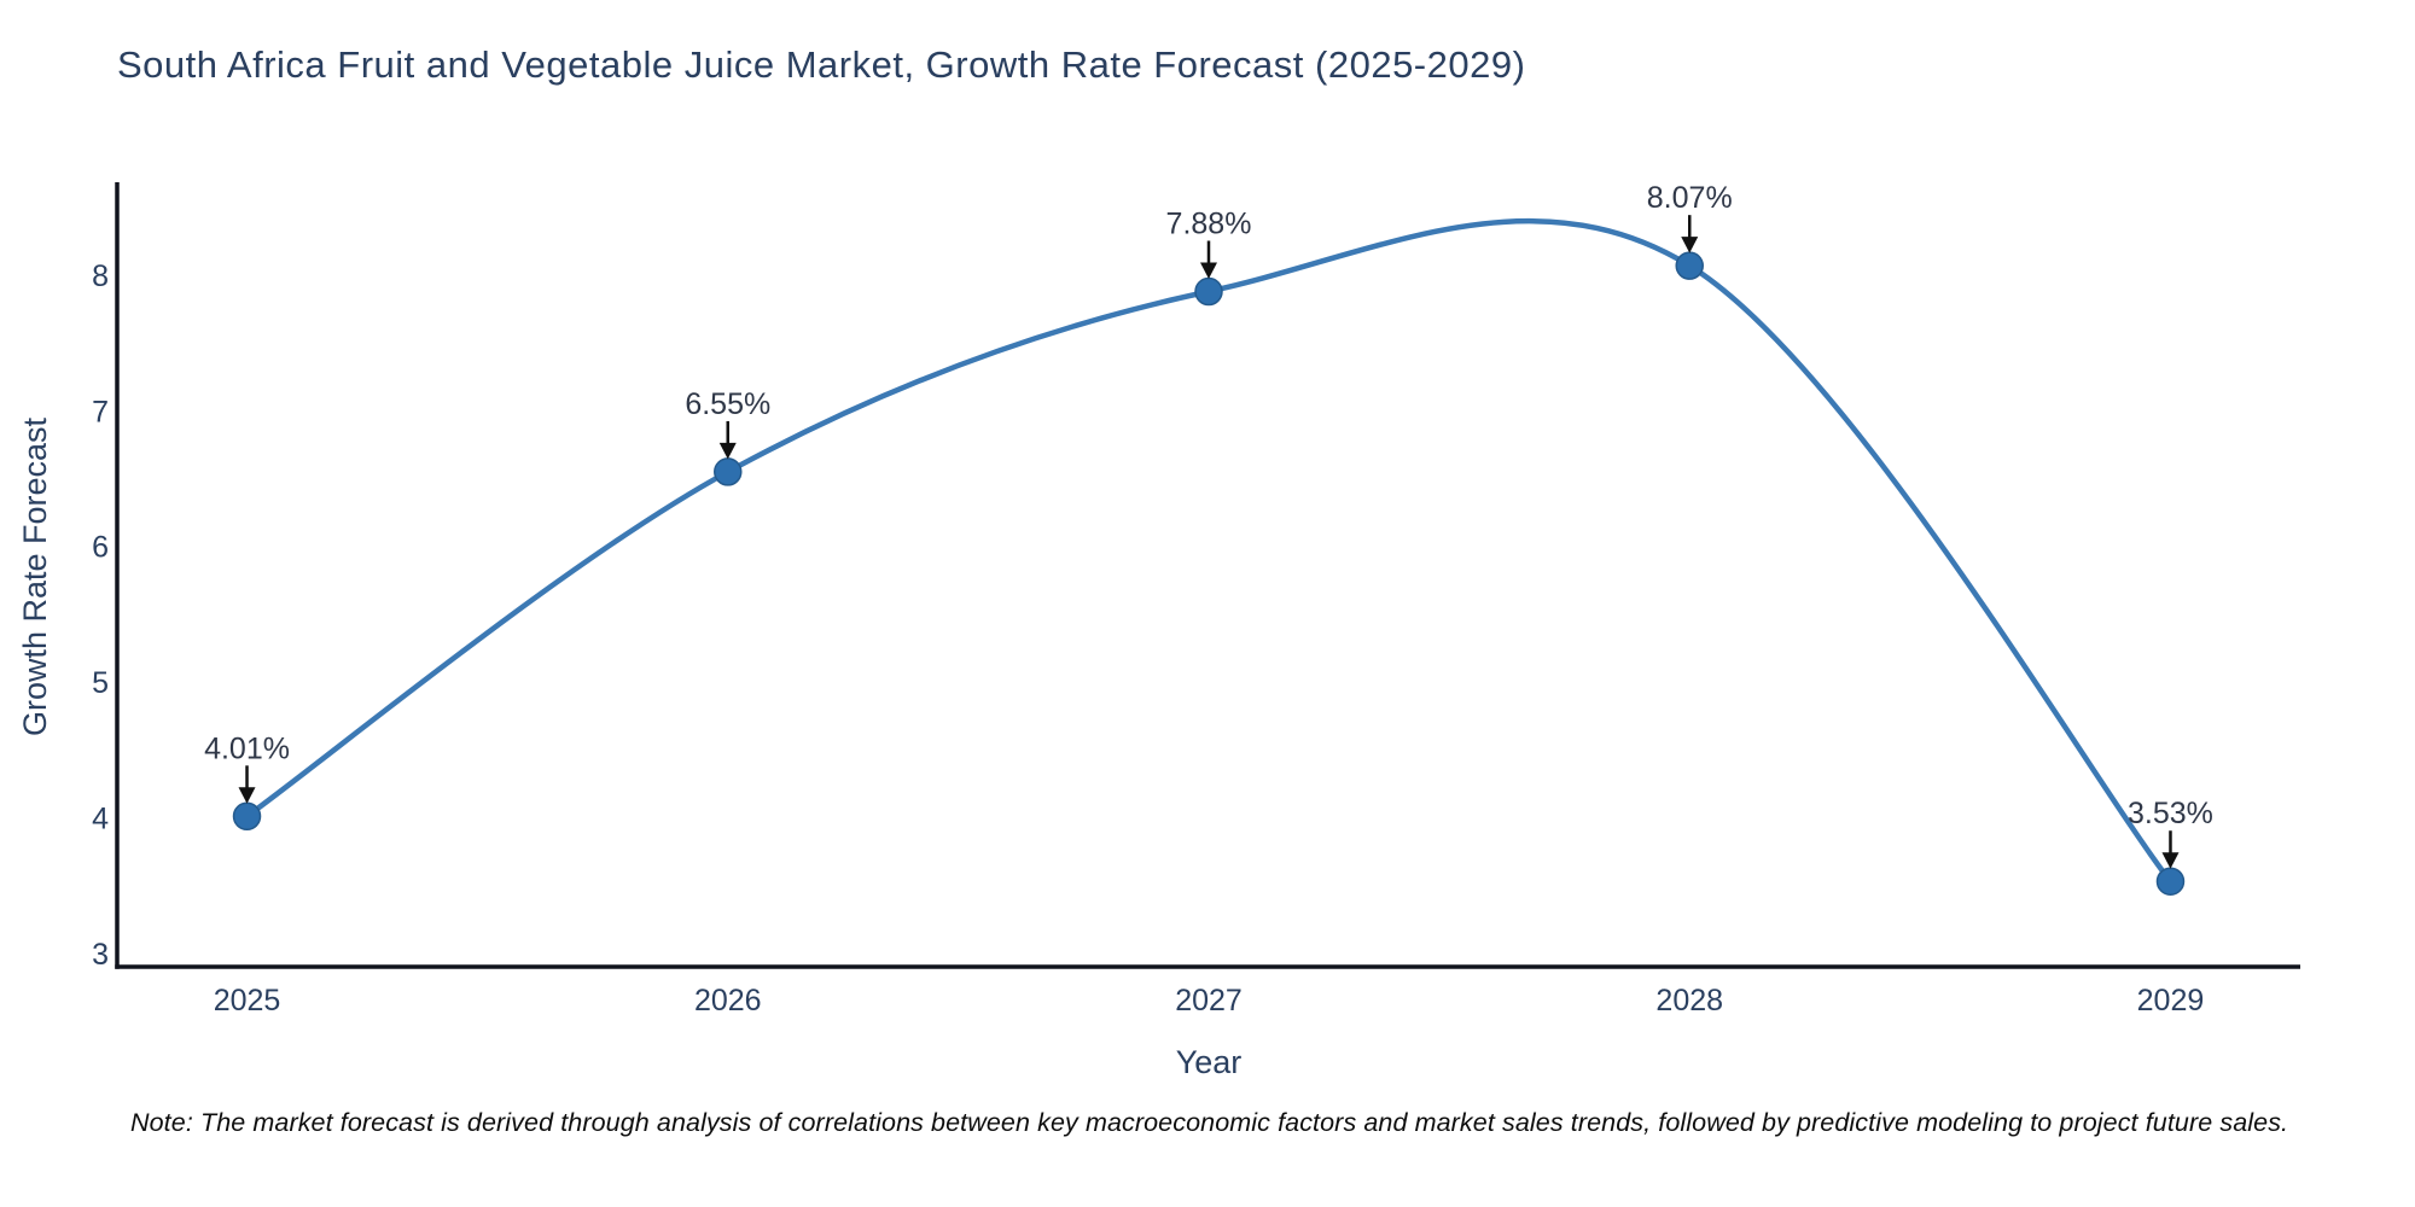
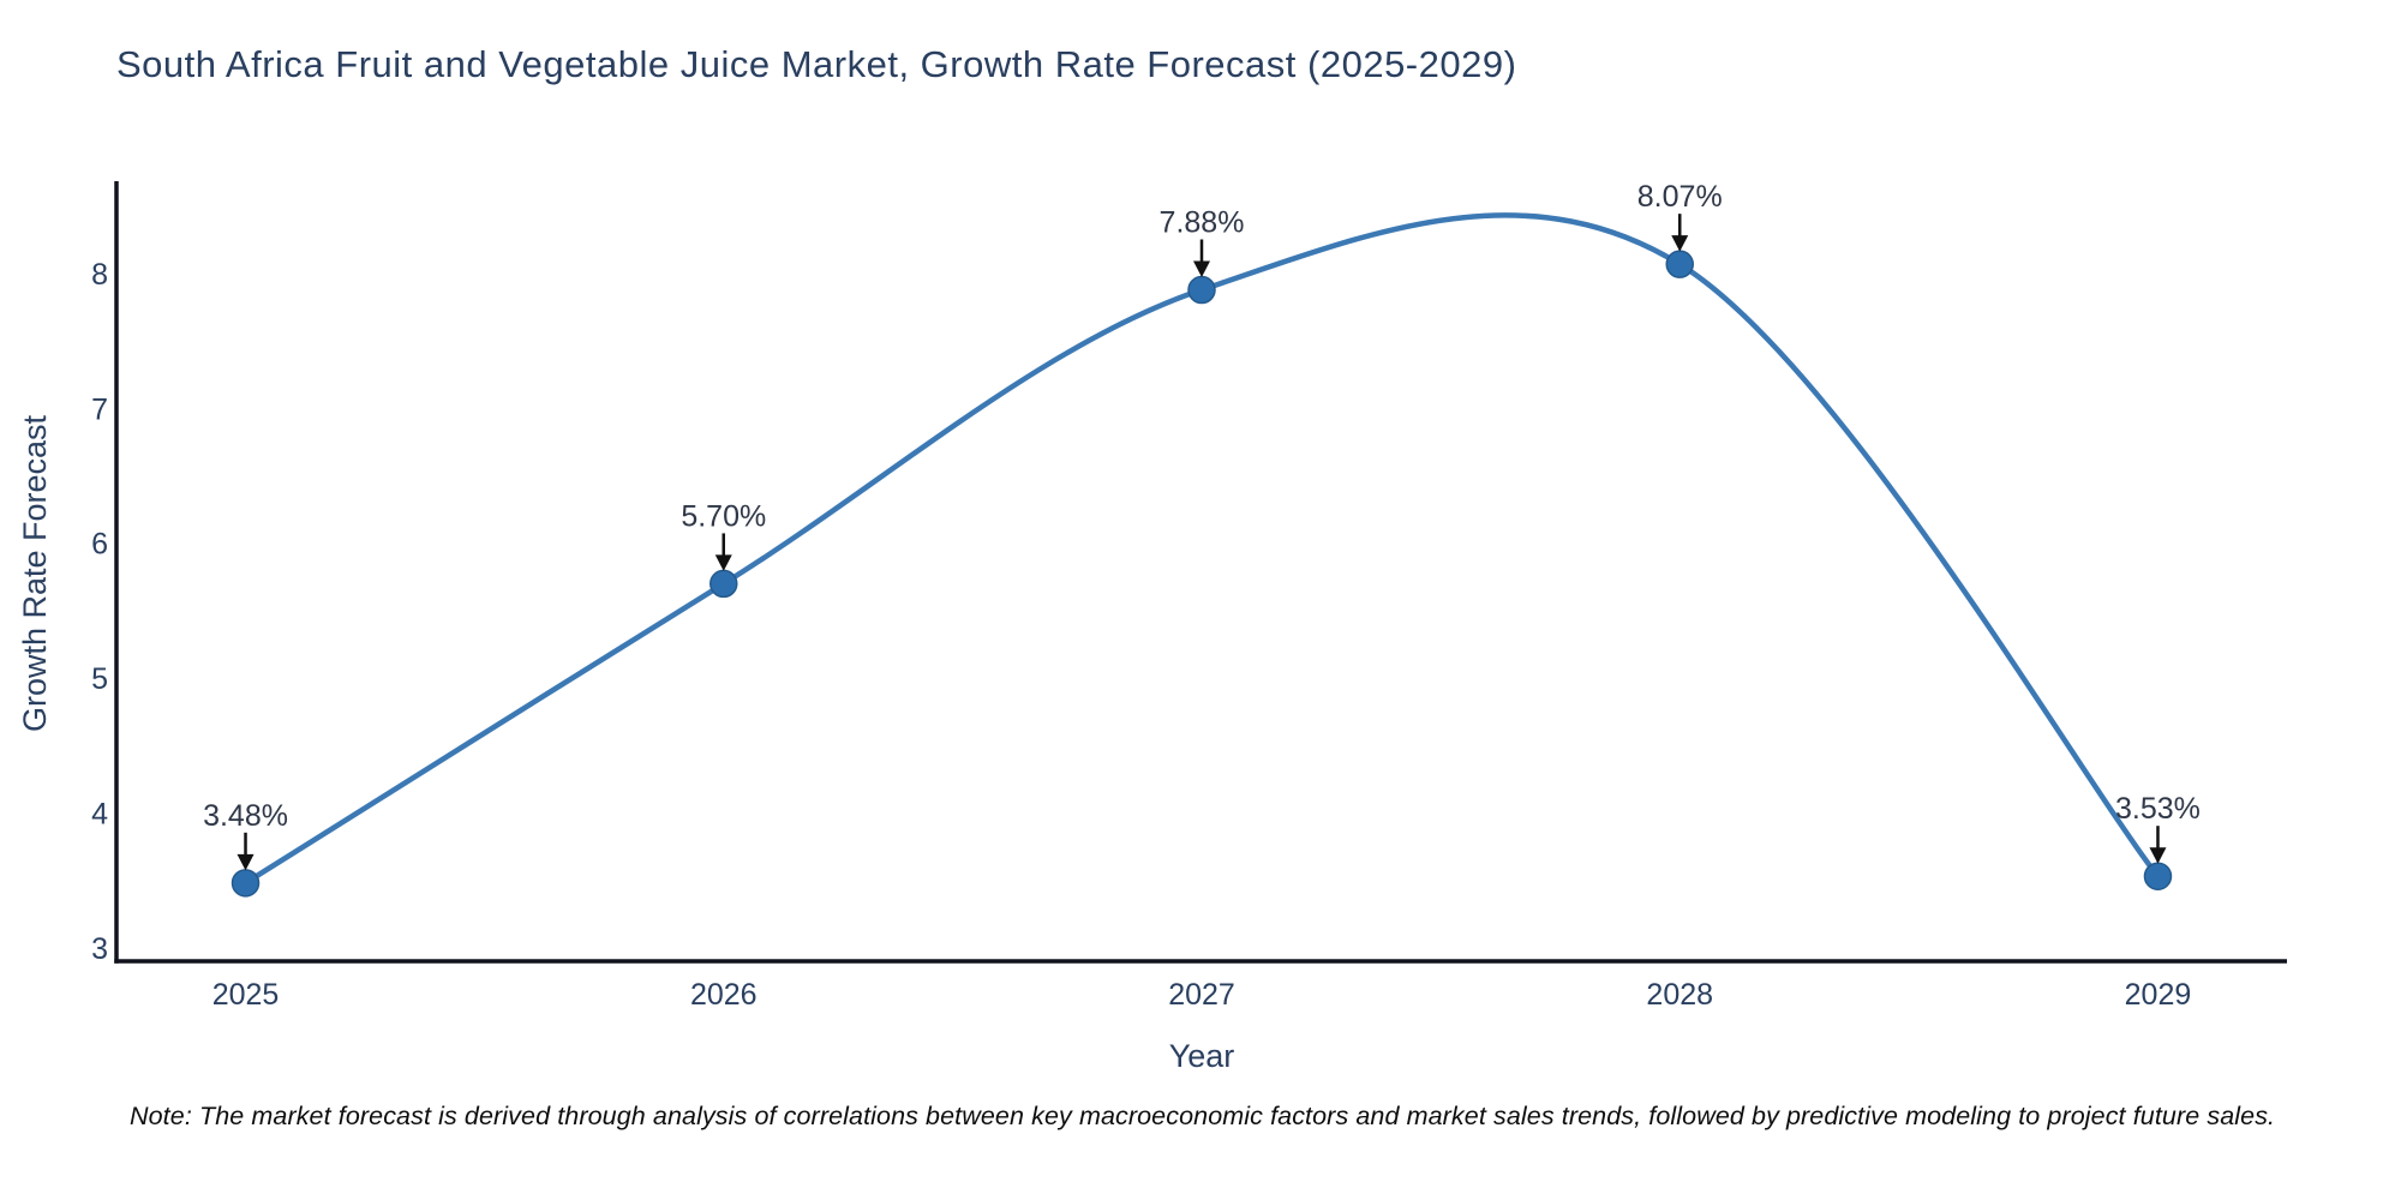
2025: 4.01% -> 3.48%
2026: 6.55% -> 5.70%
